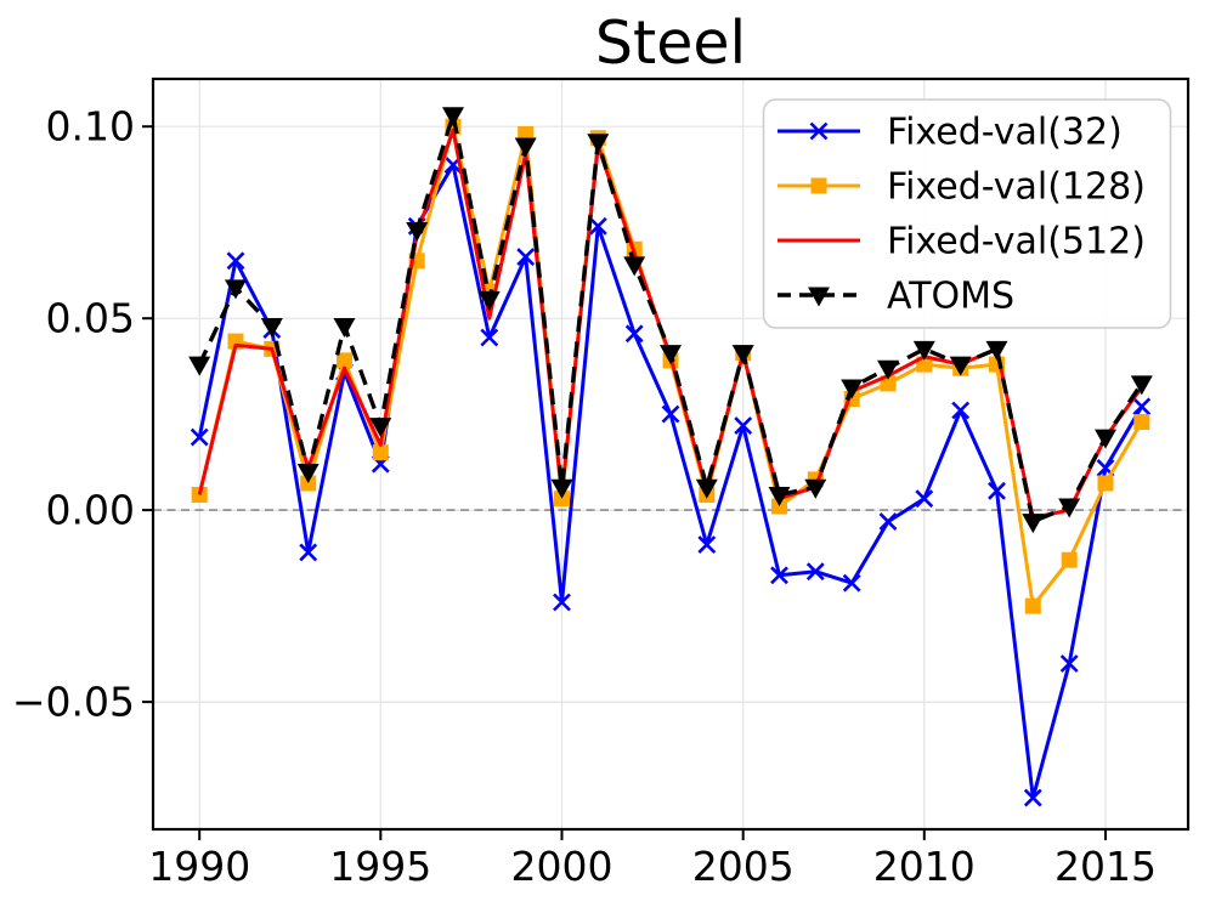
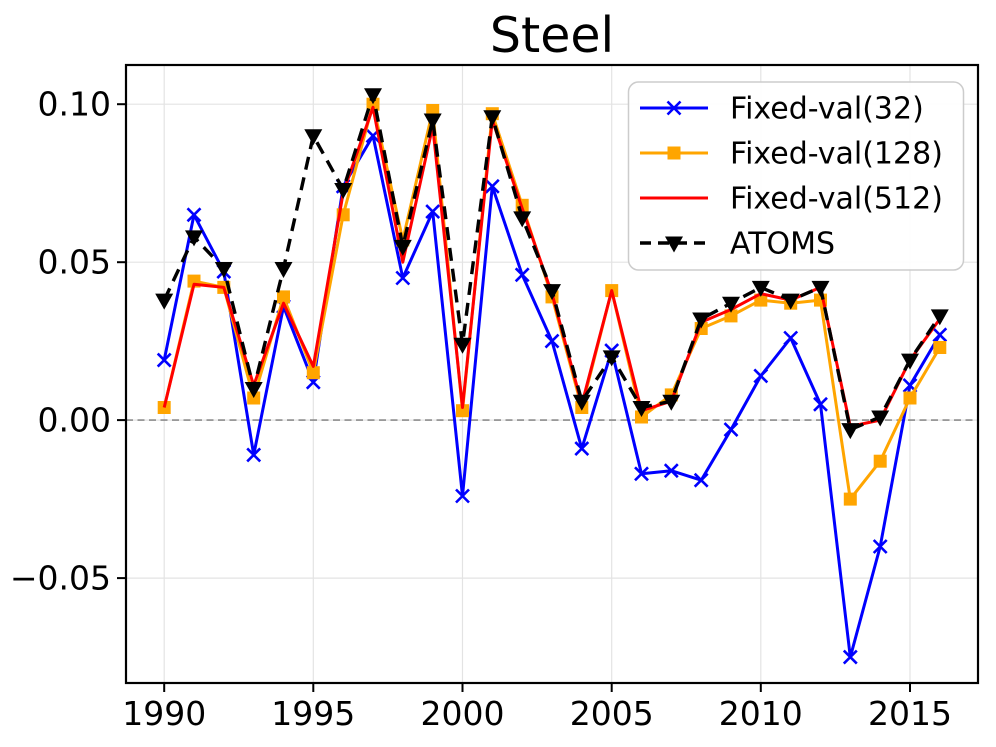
ATOMS/1995: 0.022 -> 0.090
ATOMS/2000: 0.006 -> 0.024
ATOMS/2005: 0.041 -> 0.020
Fixed-val(32)/2010: 0.003 -> 0.014
